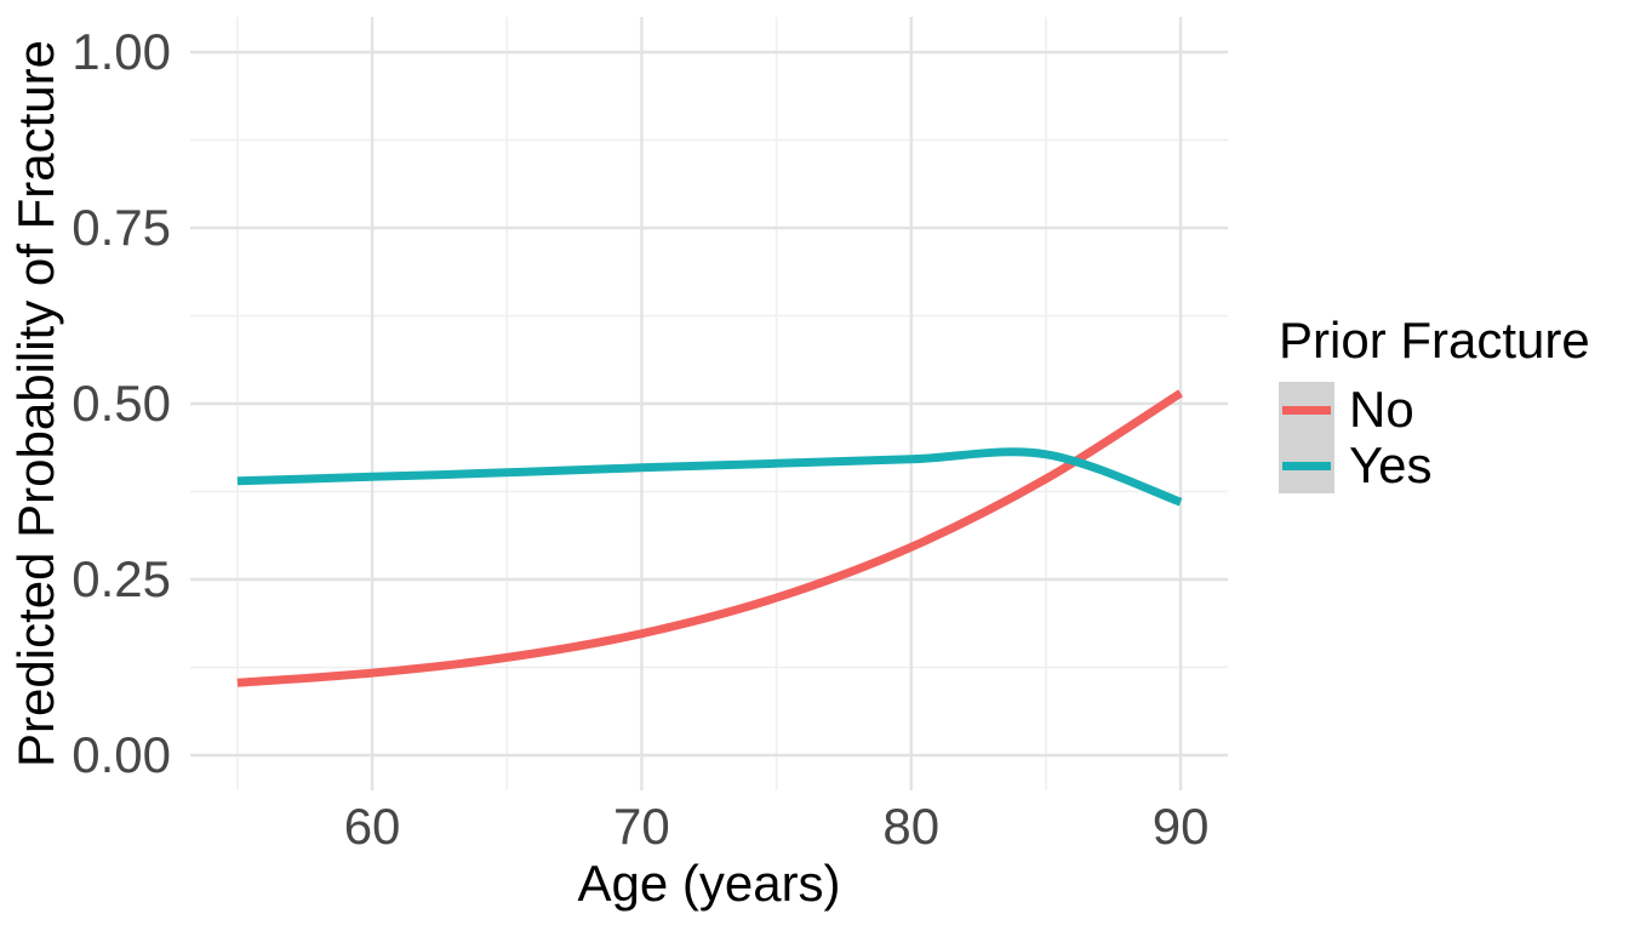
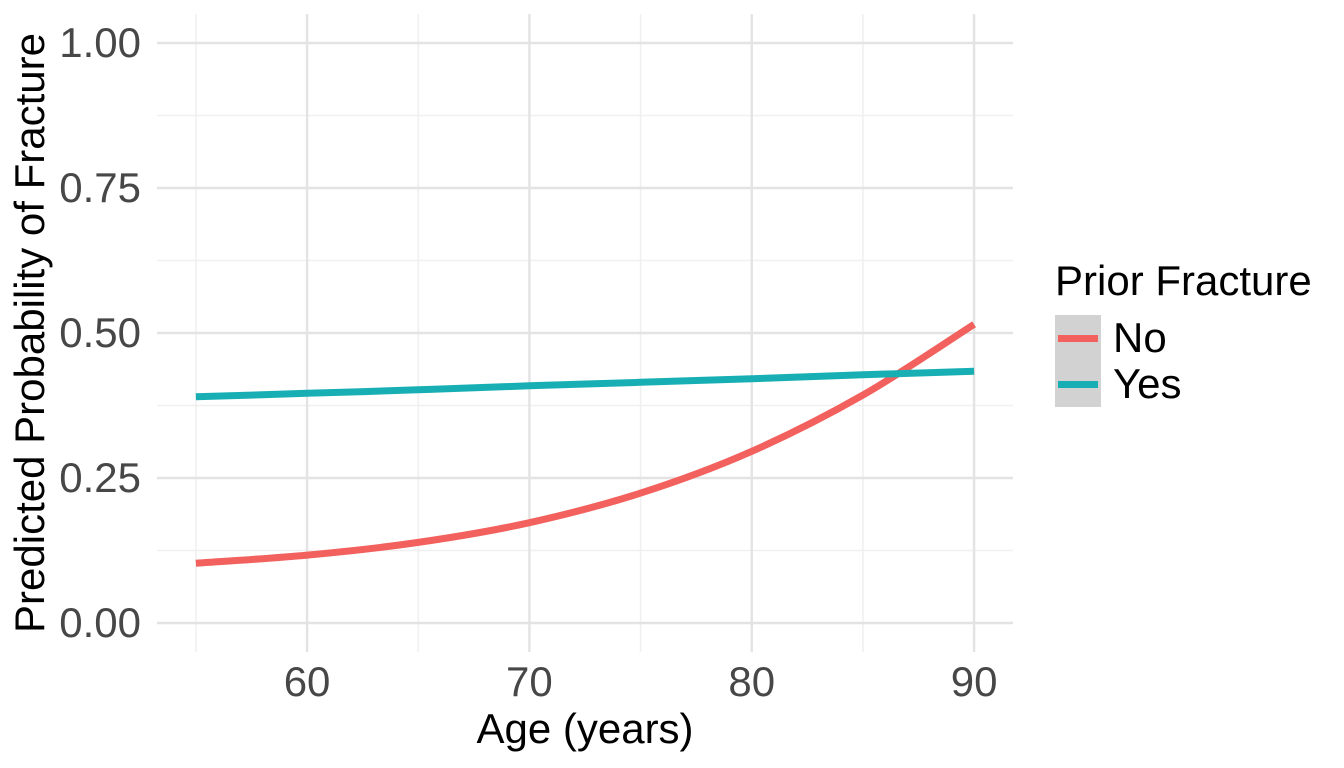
Yes/90: 0.36 -> 0.43
